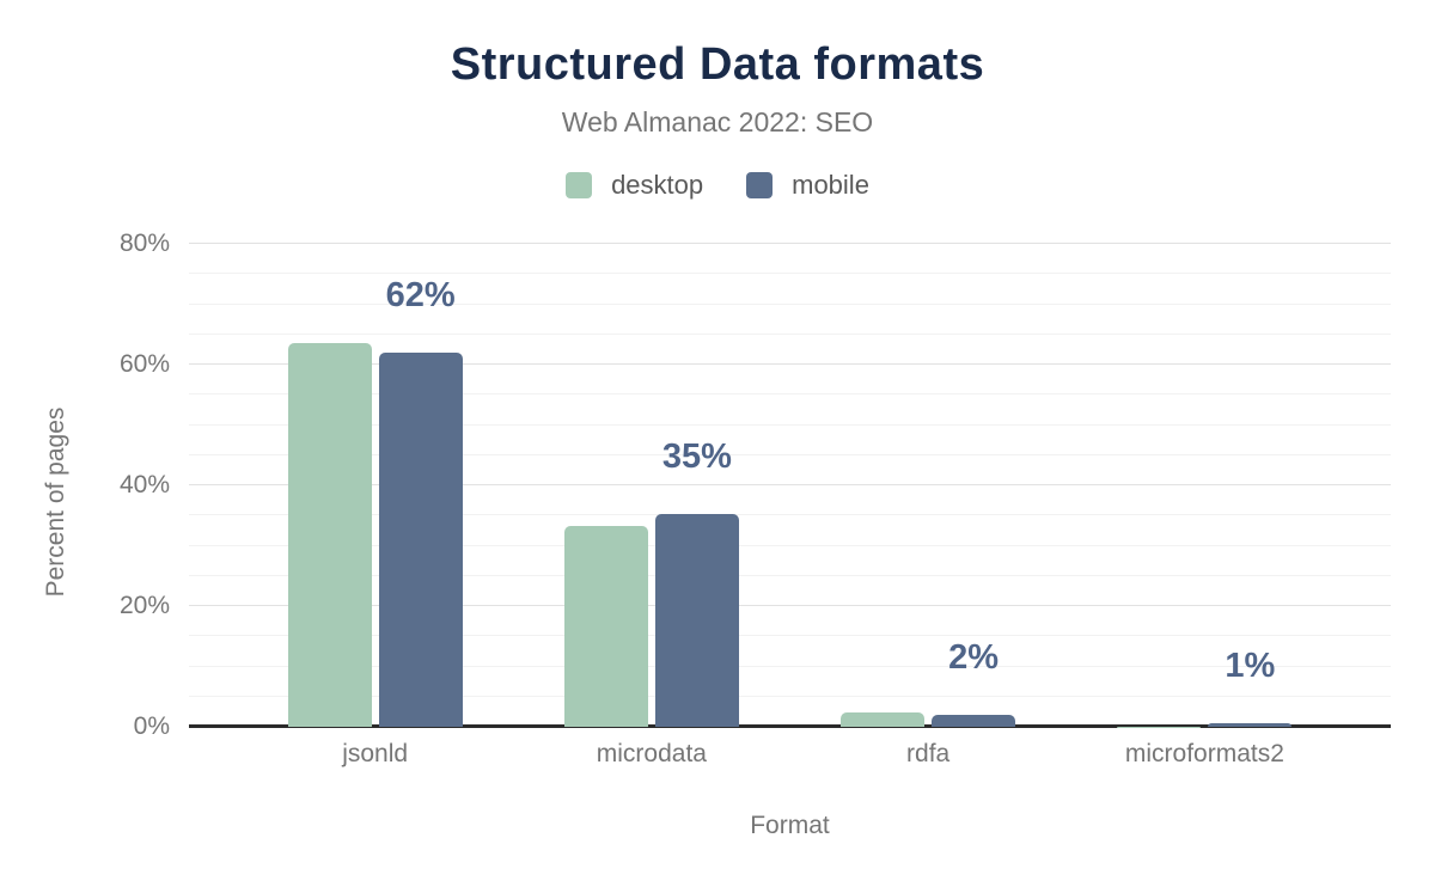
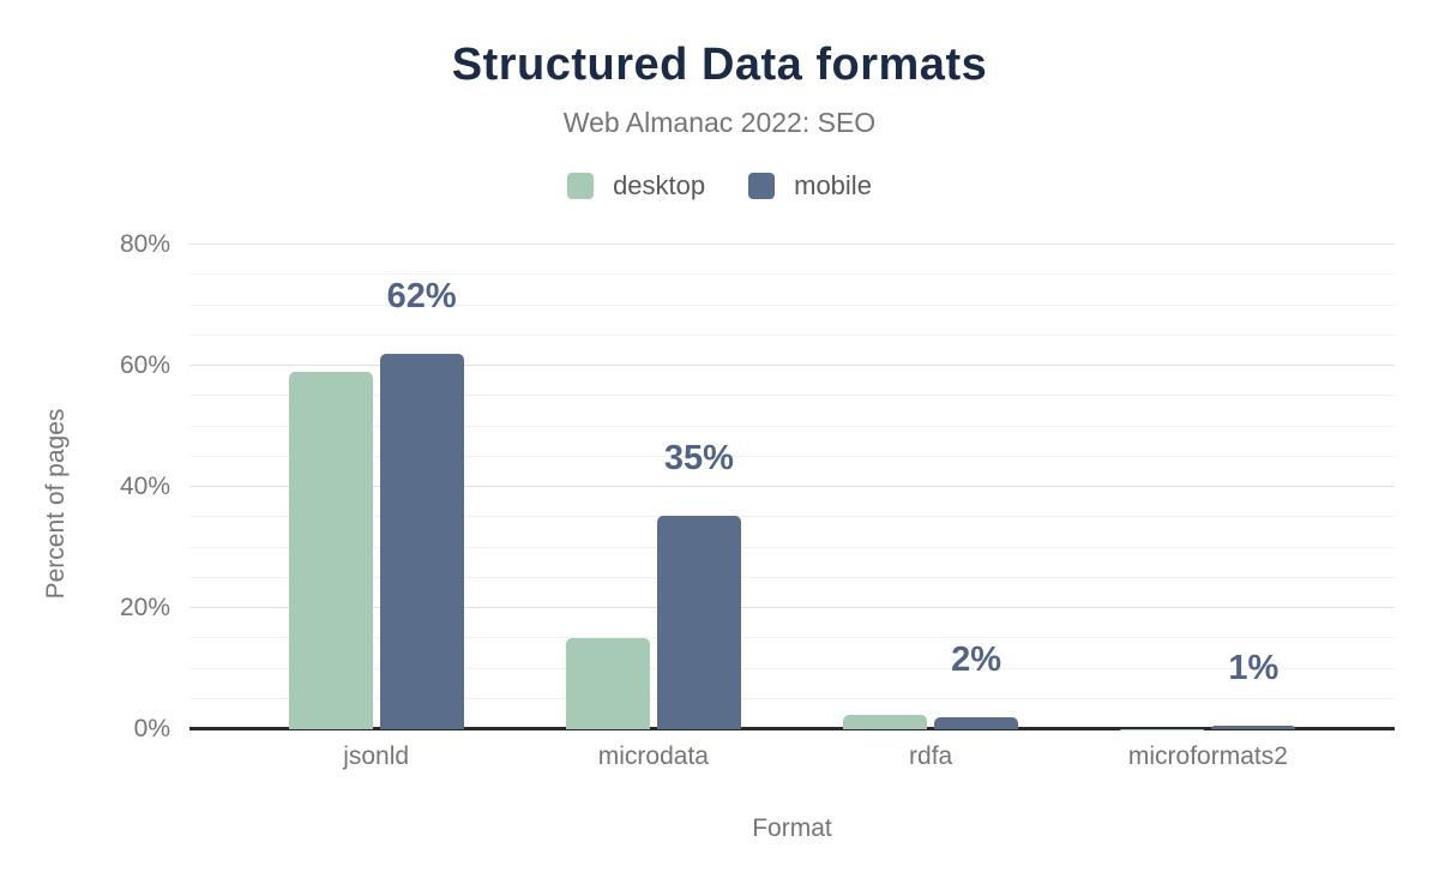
desktop/jsonld: 64% -> 59%
desktop/microdata: 33% -> 15%
